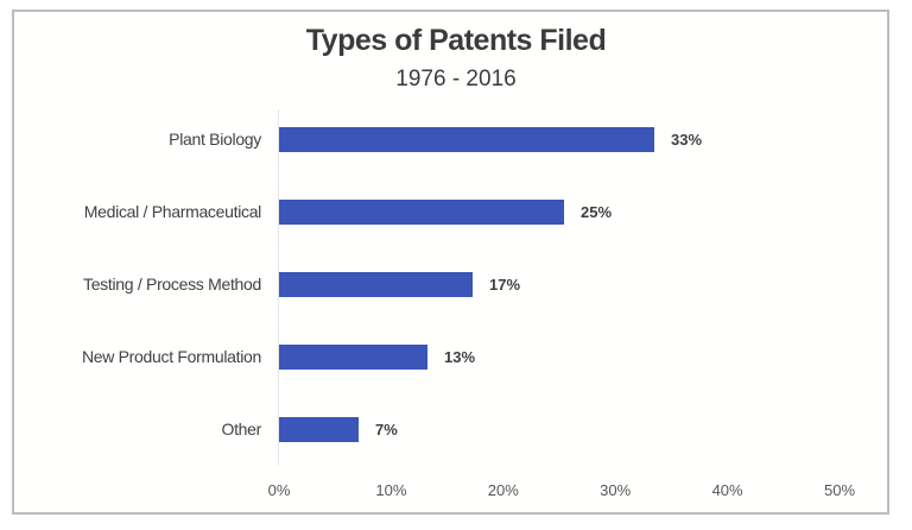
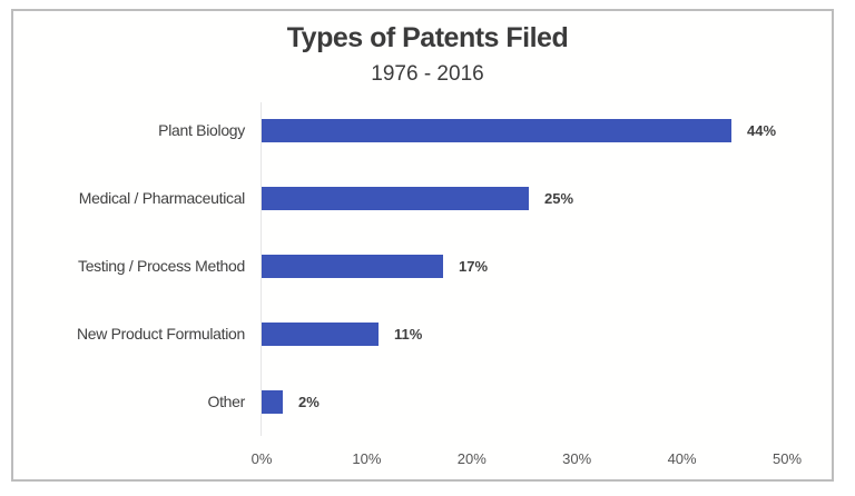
Plant Biology: 33% -> 44%
New Product Formulation: 13% -> 11%
Other: 7% -> 2%
